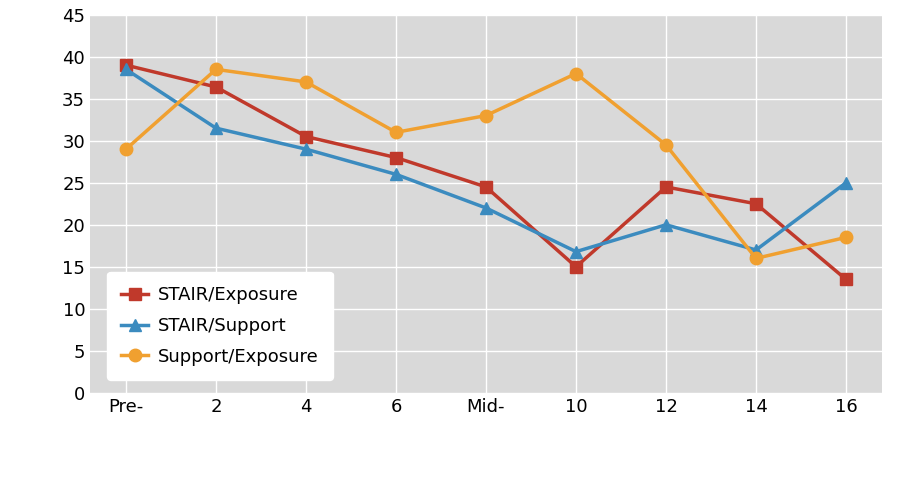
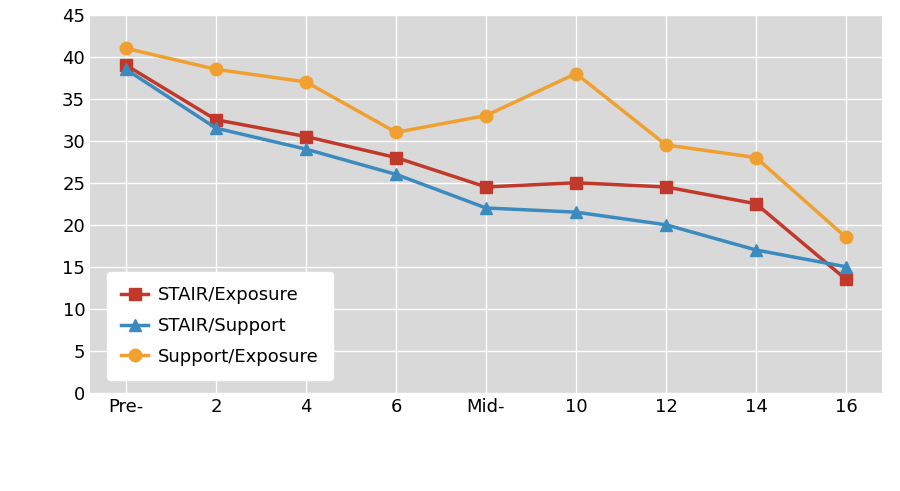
Support/Exposure/Pre-: 29.0 -> 41.0
STAIR/Exposure/2: 36.4 -> 32.5
STAIR/Exposure/10: 15.0 -> 25.0
STAIR/Support/10: 16.8 -> 21.5
Support/Exposure/14: 16.0 -> 28.0
STAIR/Support/16: 25.0 -> 15.0
